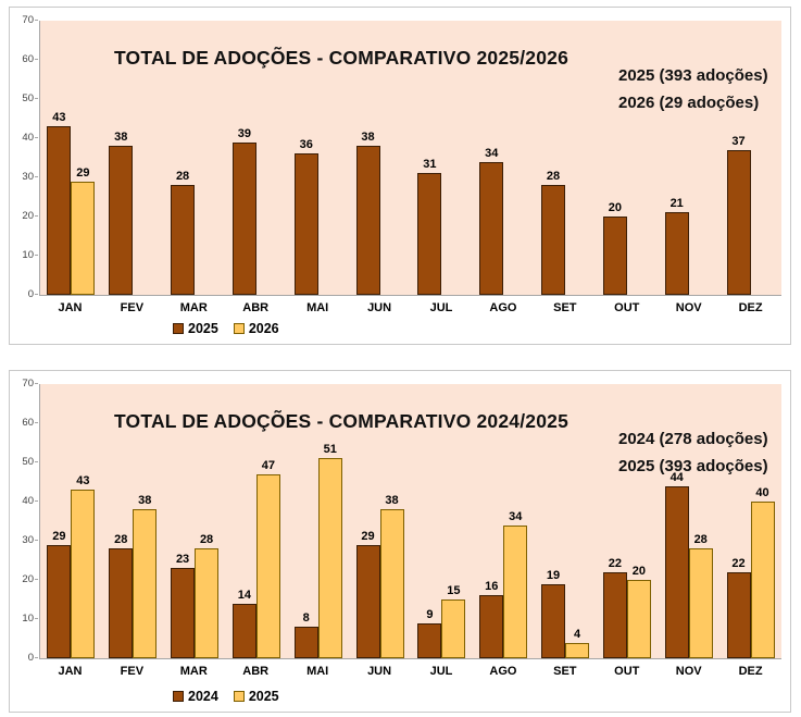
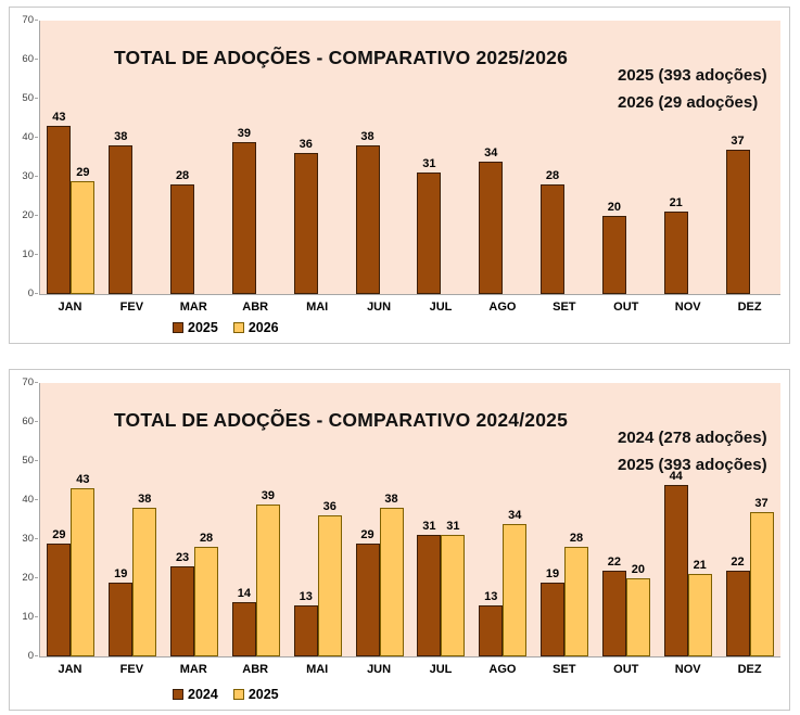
TOTAL DE ADOÇÕES - COMPARATIVO 2024/2025/2024/FEV: 28 -> 19
TOTAL DE ADOÇÕES - COMPARATIVO 2024/2025/2025/ABR: 47 -> 39
TOTAL DE ADOÇÕES - COMPARATIVO 2024/2025/2024/MAI: 8 -> 13
TOTAL DE ADOÇÕES - COMPARATIVO 2024/2025/2025/MAI: 51 -> 36
TOTAL DE ADOÇÕES - COMPARATIVO 2024/2025/2024/JUL: 9 -> 31
TOTAL DE ADOÇÕES - COMPARATIVO 2024/2025/2025/JUL: 15 -> 31
TOTAL DE ADOÇÕES - COMPARATIVO 2024/2025/2024/AGO: 16 -> 13
TOTAL DE ADOÇÕES - COMPARATIVO 2024/2025/2025/SET: 4 -> 28
TOTAL DE ADOÇÕES - COMPARATIVO 2024/2025/2025/NOV: 28 -> 21
TOTAL DE ADOÇÕES - COMPARATIVO 2024/2025/2025/DEZ: 40 -> 37
